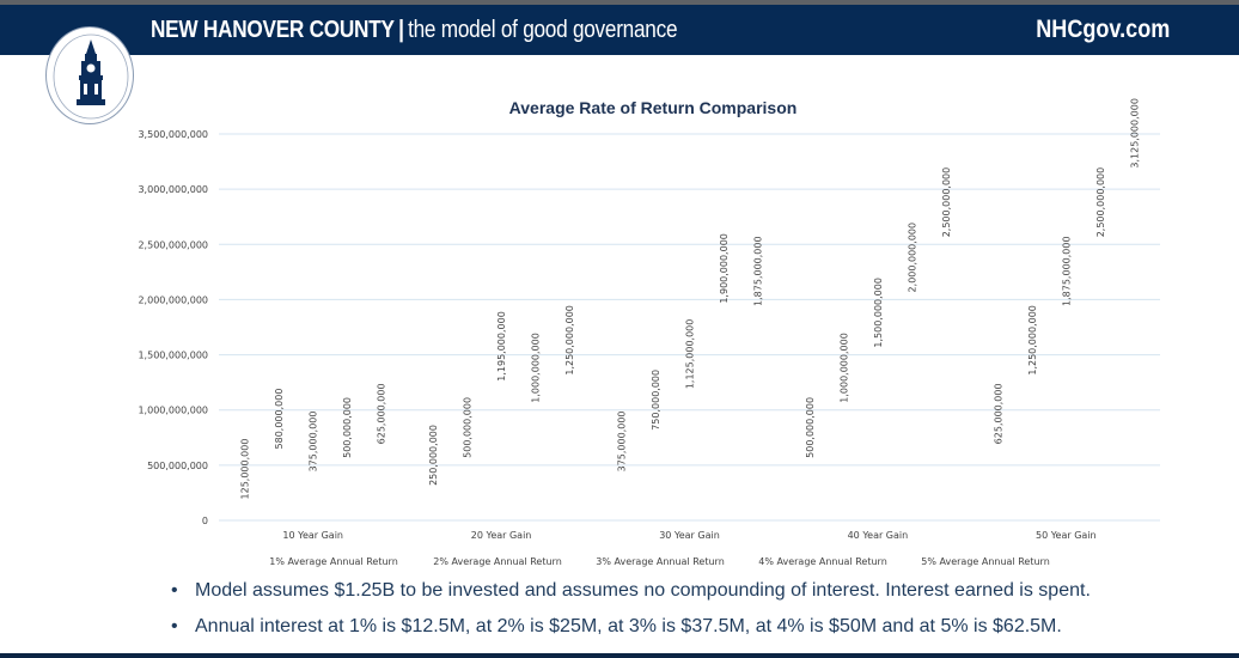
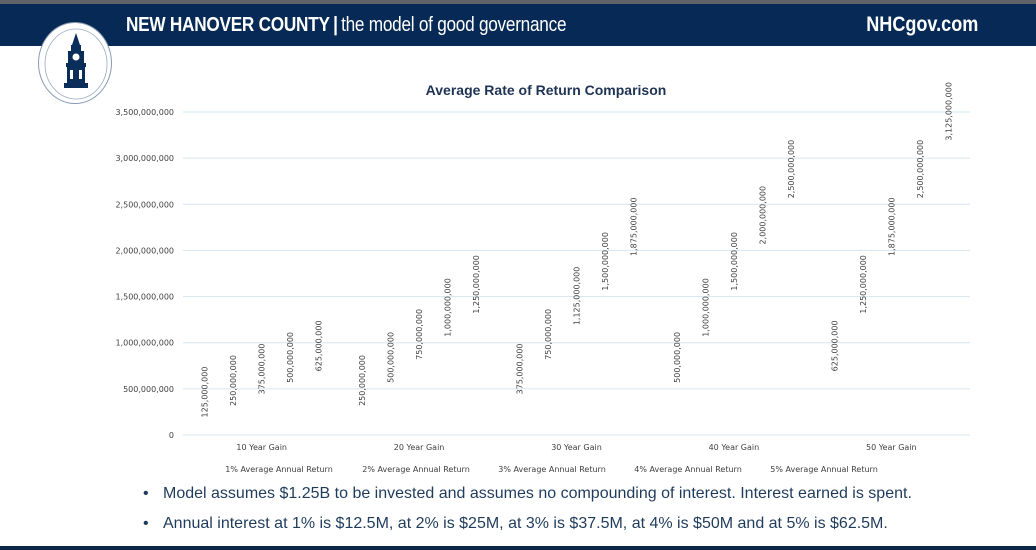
2% Average Annual Return/10 Year Gain: 580,000,000 -> 250,000,000
3% Average Annual Return/20 Year Gain: 1,195,000,000 -> 750,000,000
4% Average Annual Return/30 Year Gain: 1,900,000,000 -> 1,500,000,000
